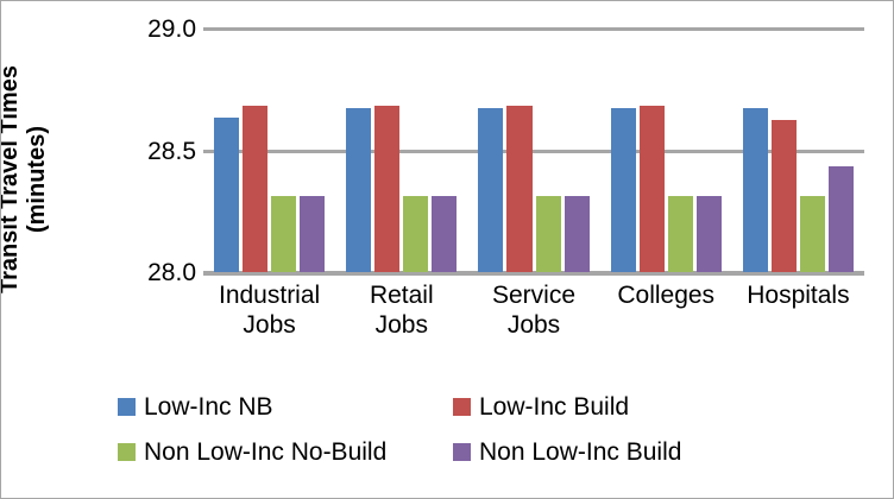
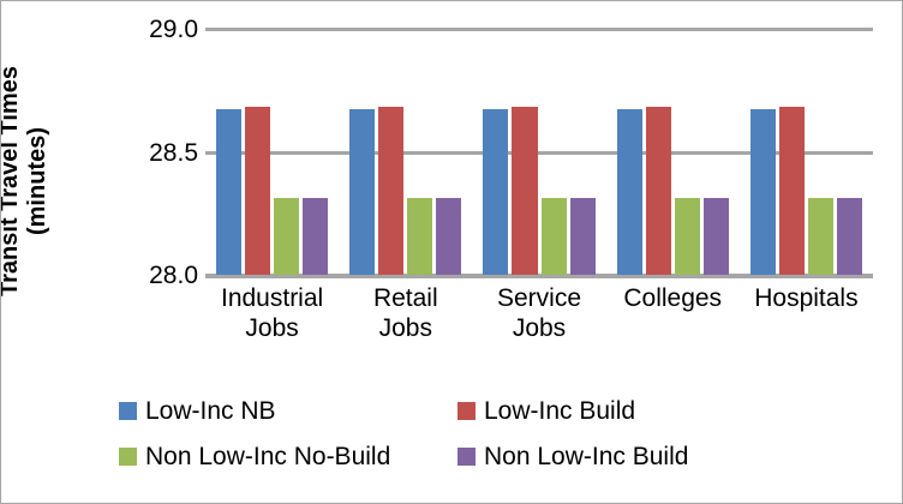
Low-Inc NB/Industrial Jobs: 28.63 -> 28.67
Low-Inc Build/Hospitals: 28.62 -> 28.68
Non Low-Inc Build/Hospitals: 28.43 -> 28.31
